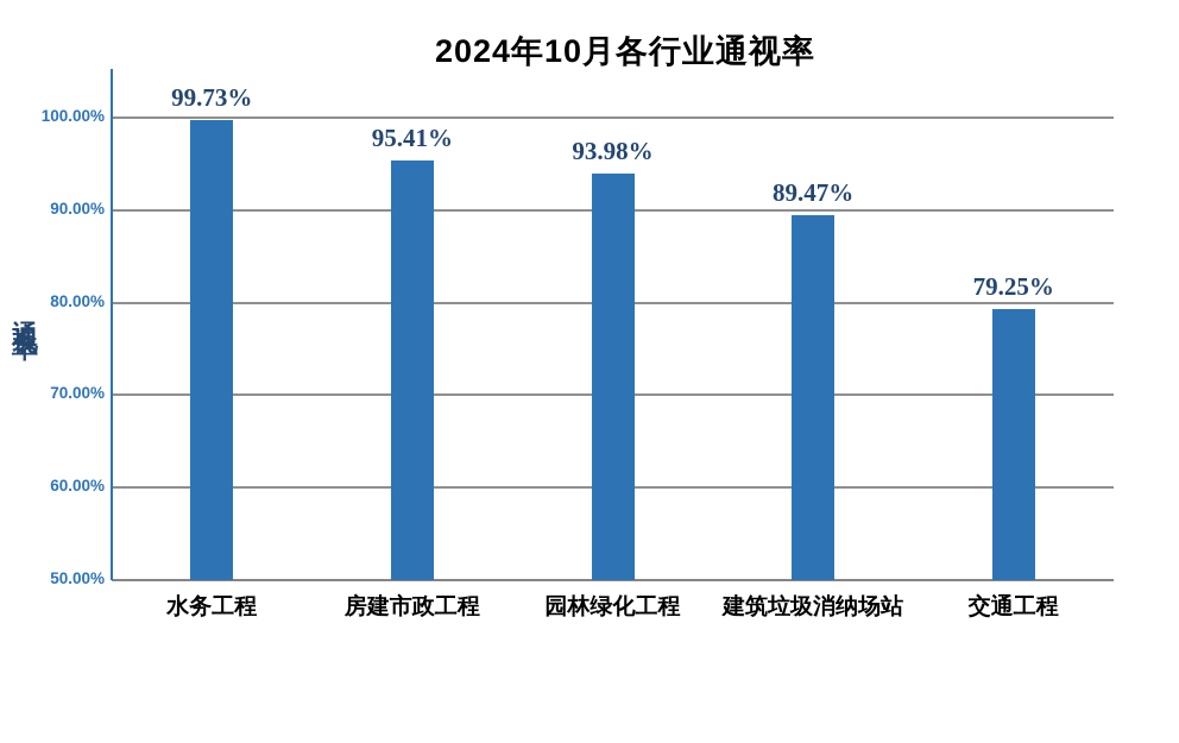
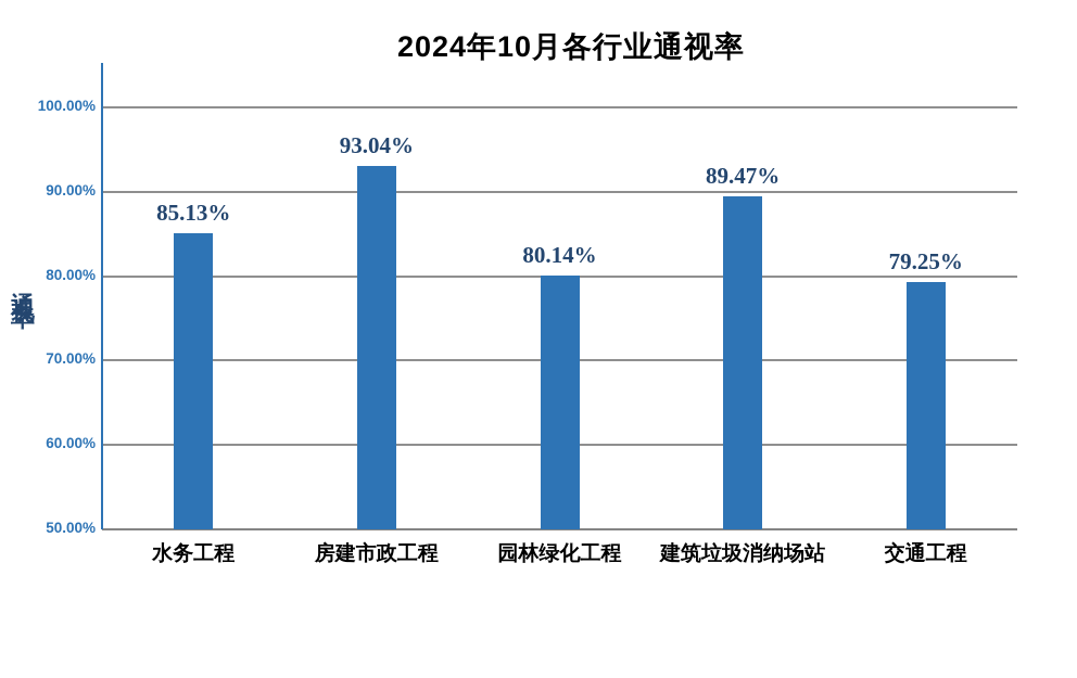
水务工程: 99.73% -> 85.13%
房建市政工程: 95.41% -> 93.04%
园林绿化工程: 93.98% -> 80.14%
